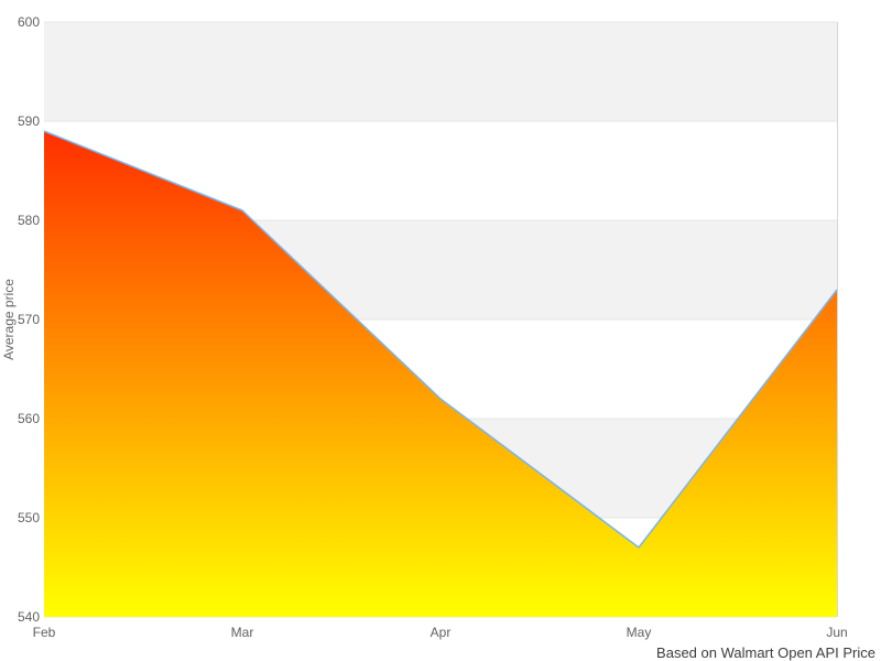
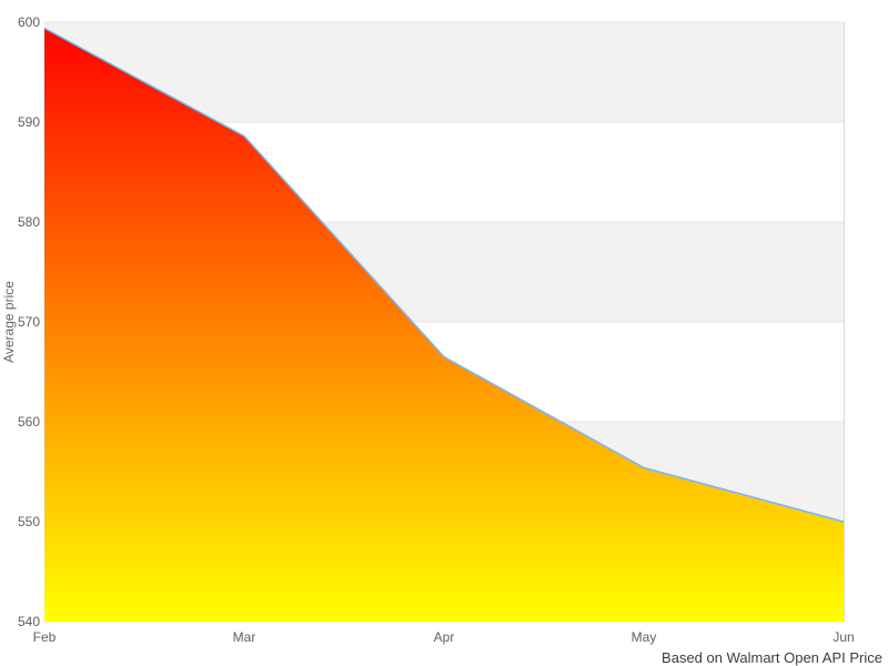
Feb: 589 -> 599
Mar: 581 -> 589
Apr: 562 -> 566
May: 547 -> 555
Jun: 573 -> 550
